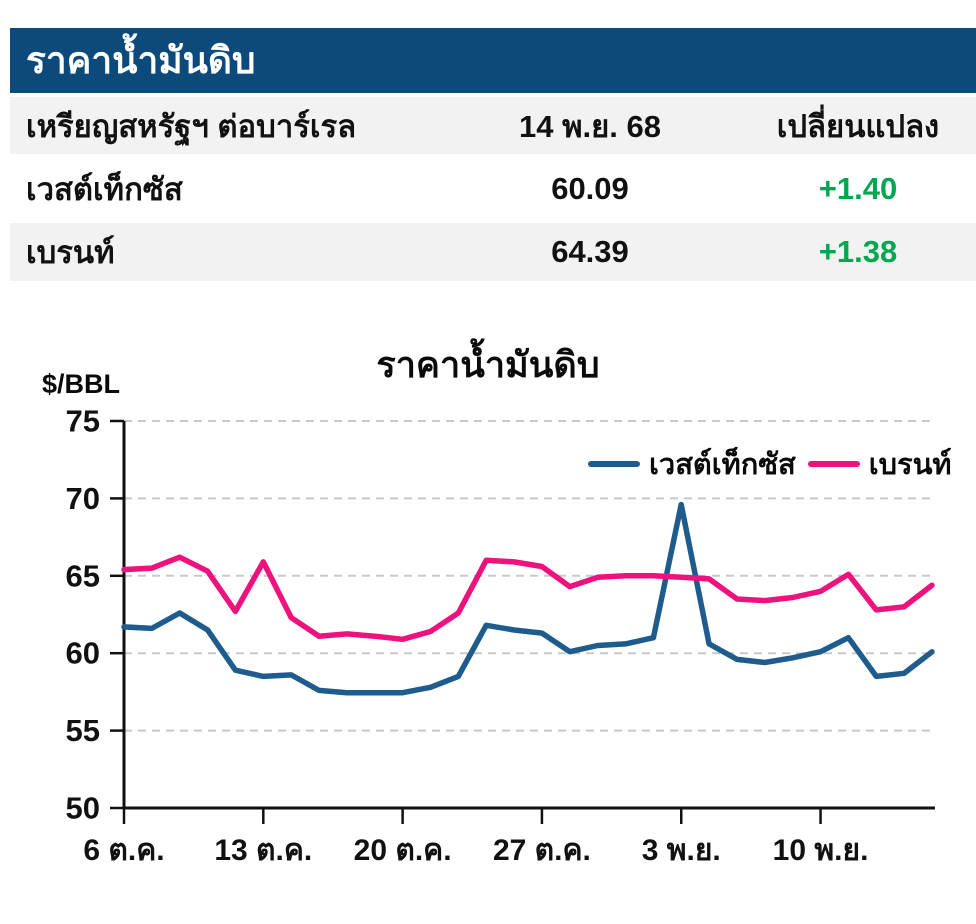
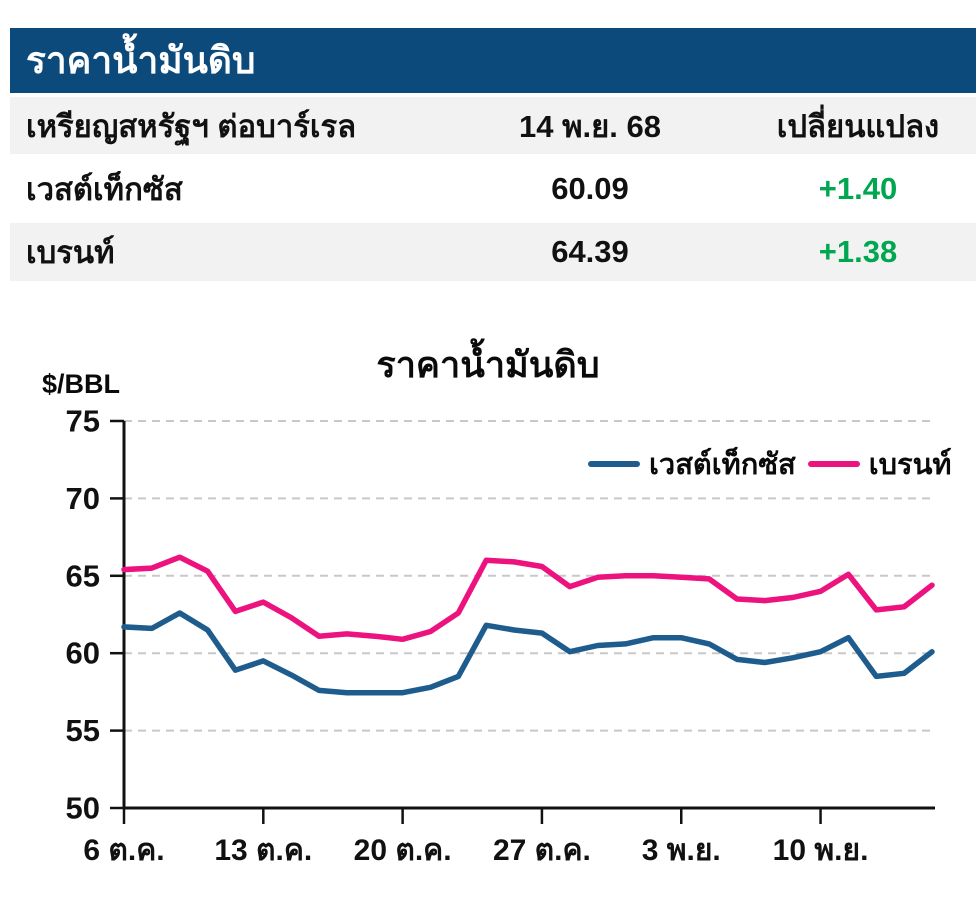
เวสต์เท็กซัส/13 ต.ค.: 58.5 -> 59.5
เบรนท์/13 ต.ค.: 65.9 -> 63.3
เวสต์เท็กซัส/3 พ.ย.: 69.6 -> 61.0
